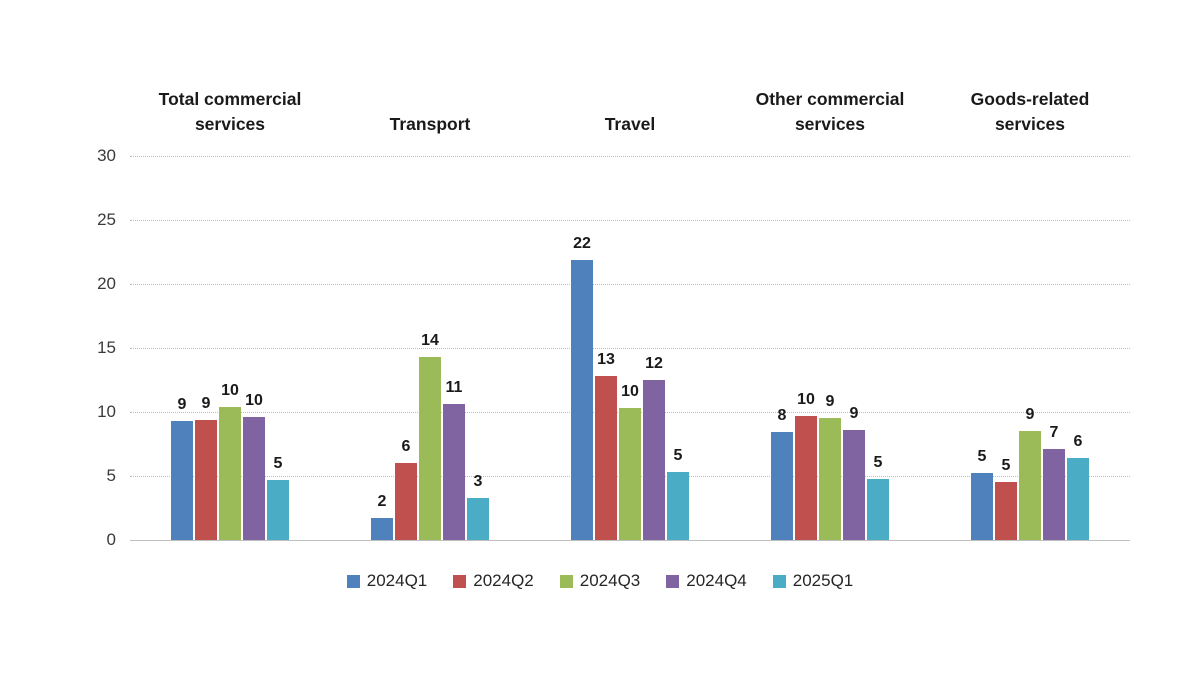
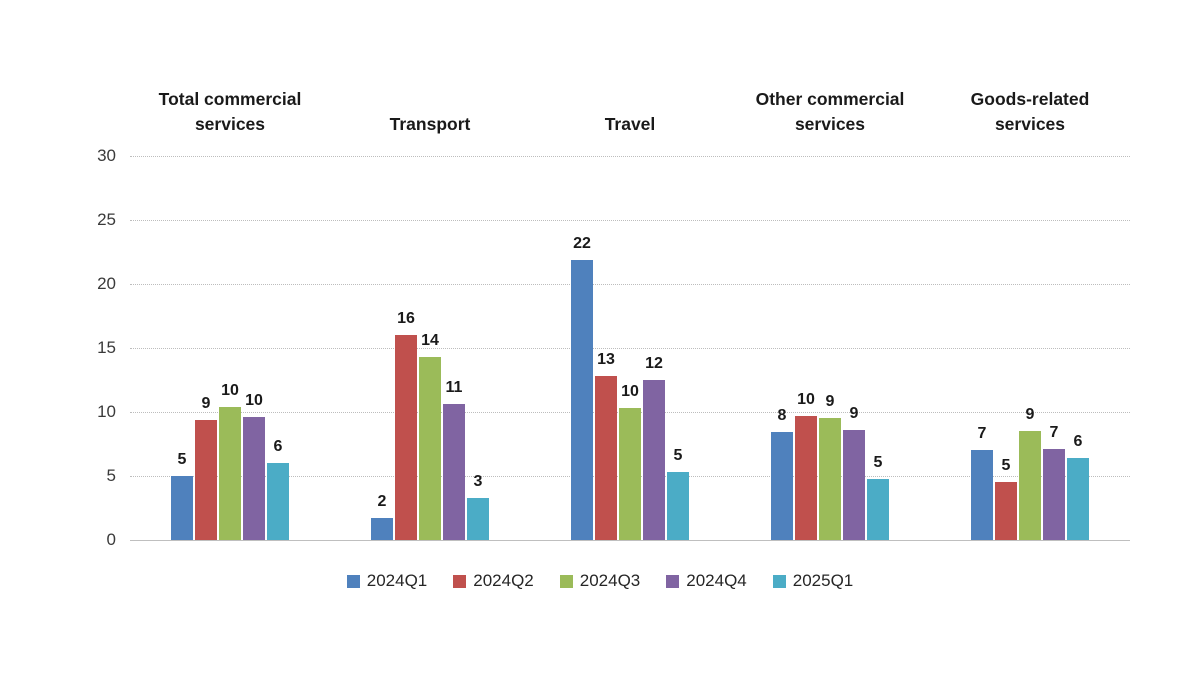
2024Q1/Total commercial services: 9 -> 5
2025Q1/Total commercial services: 5 -> 6
2024Q2/Transport: 6 -> 16
2024Q1/Goods-related services: 5 -> 7
